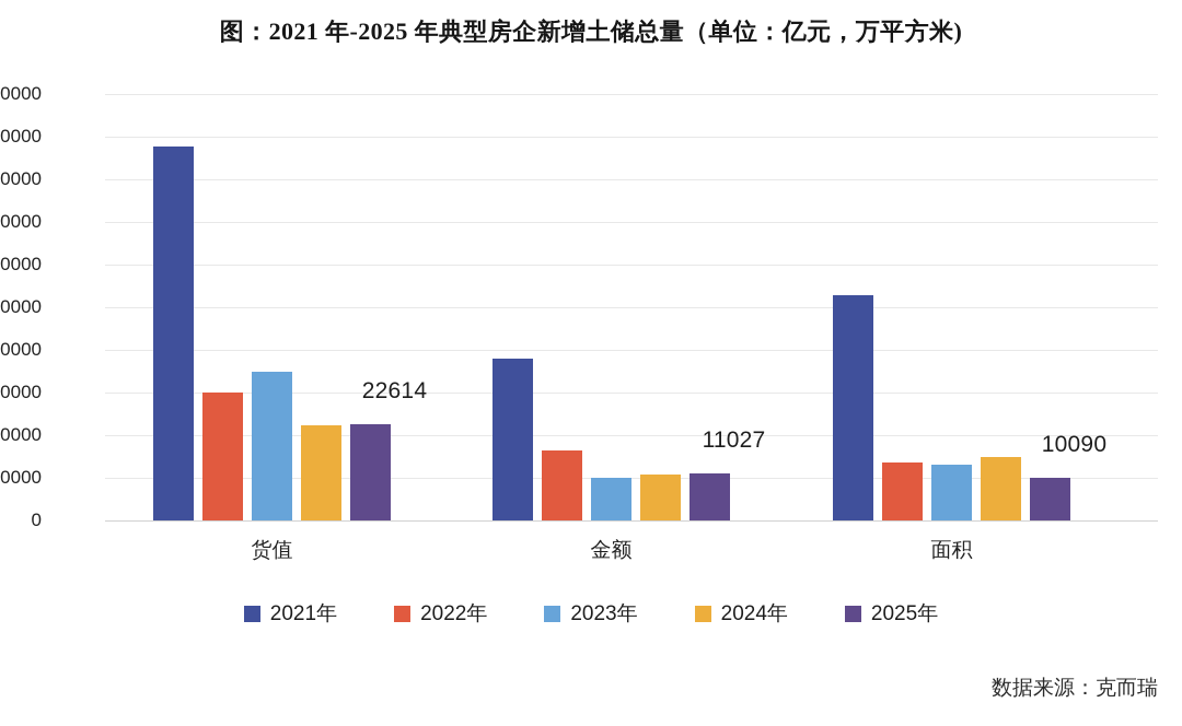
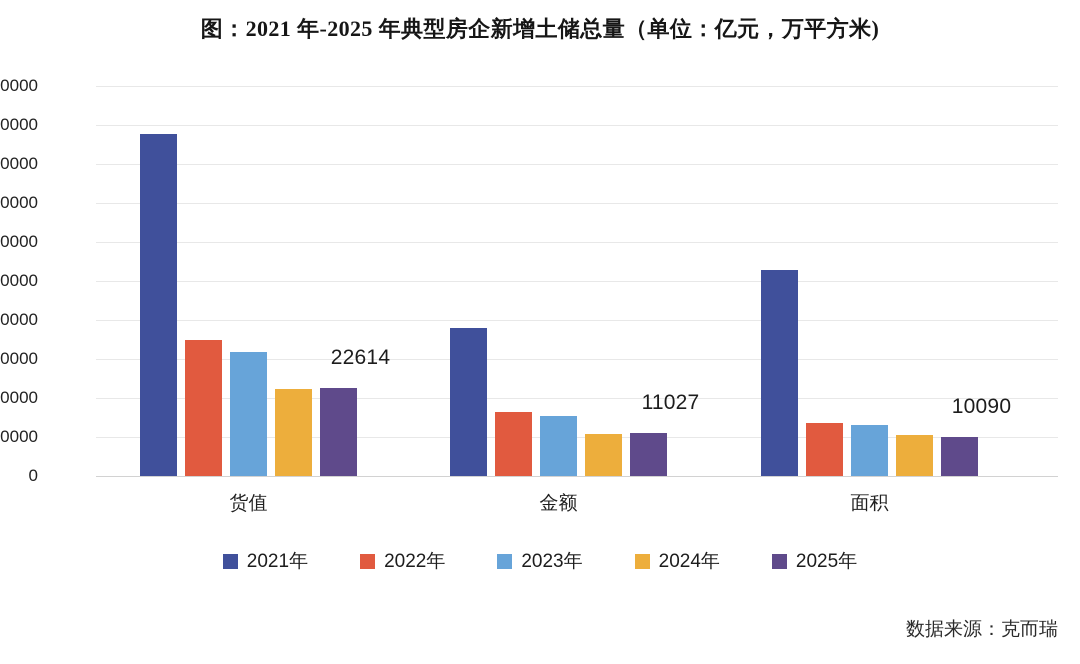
2022年/货值: 30000 -> 35000
2023年/货值: 35000 -> 32000
2023年/金额: 10000 -> 16000
2024年/面积: 15000 -> 11000
